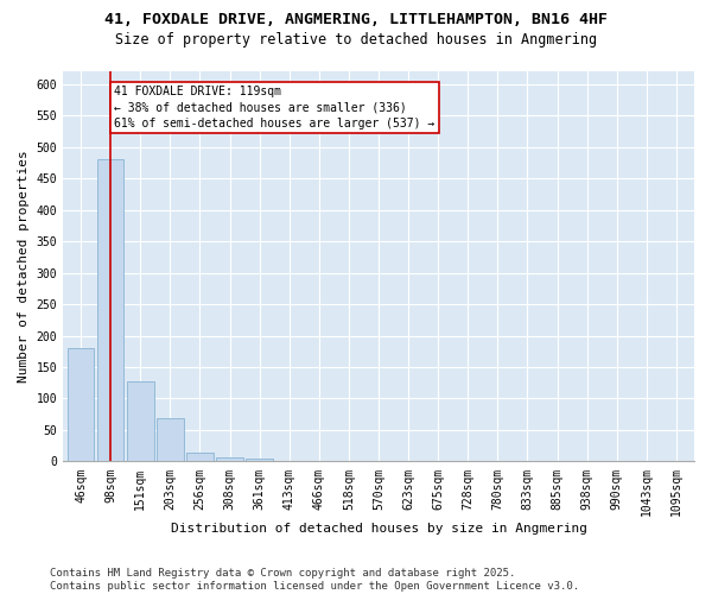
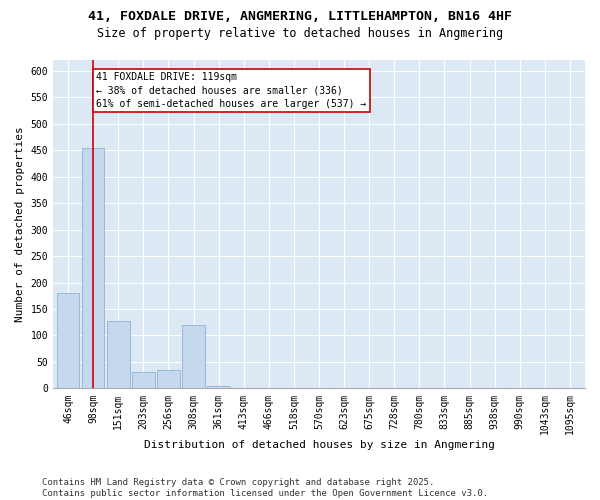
98sqm: 480 -> 454
203sqm: 68 -> 32
256sqm: 15 -> 34
308sqm: 6 -> 120
